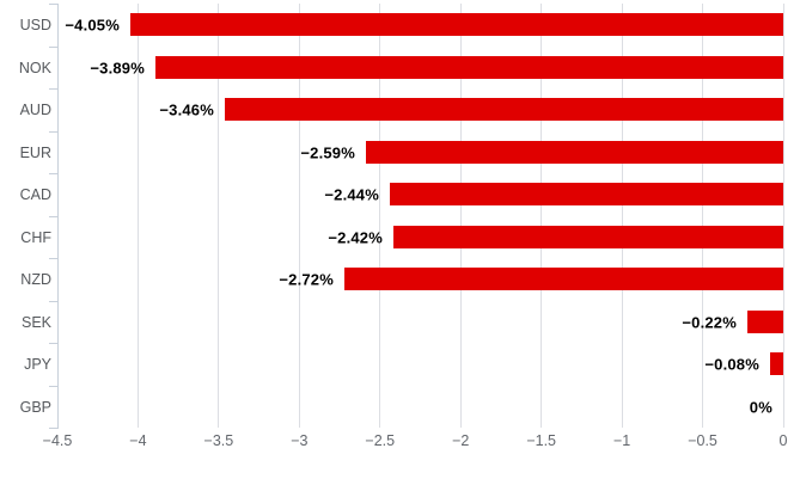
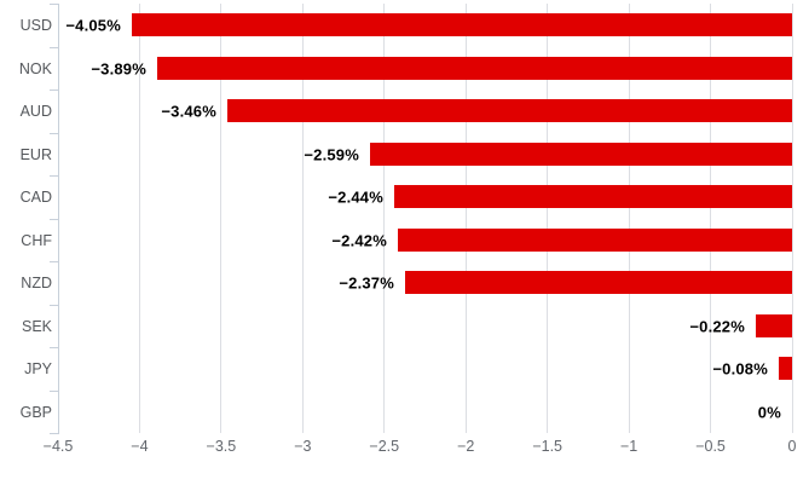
NZD: −2.72% -> −2.37%
